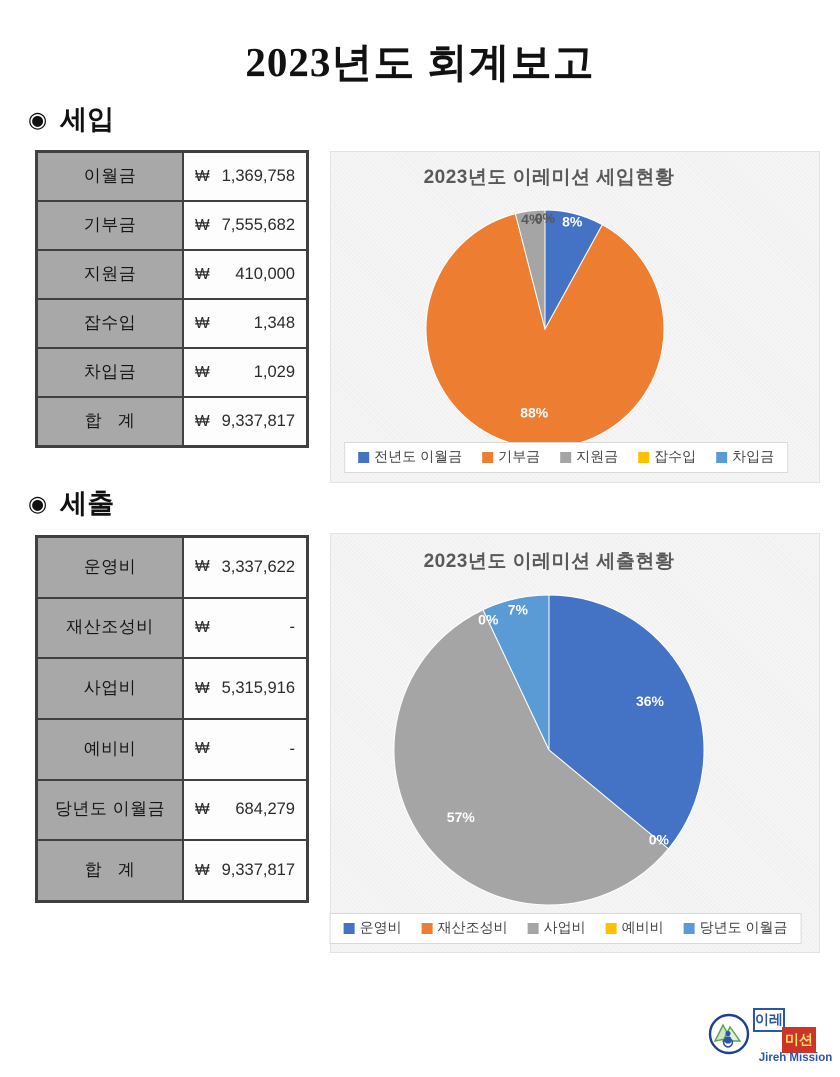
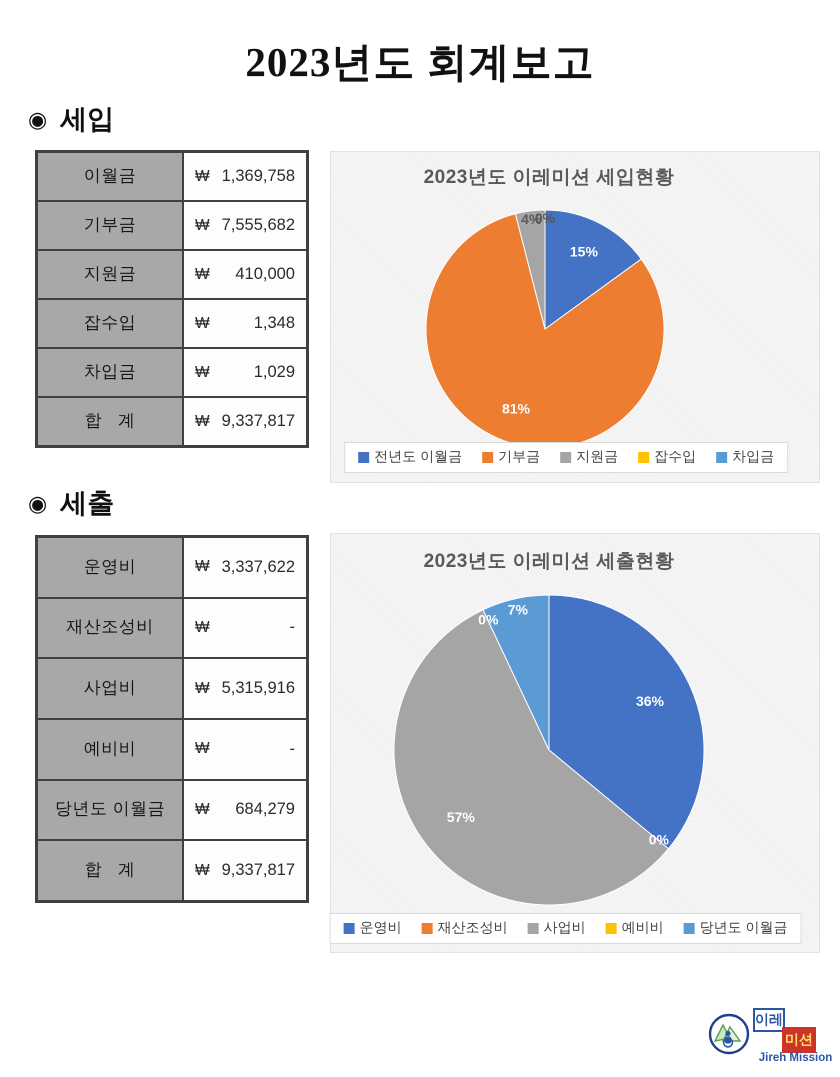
2023년도 이레미션 세입현황/전년도 이월금: 8% -> 15%
2023년도 이레미션 세입현황/기부금: 88% -> 81%
